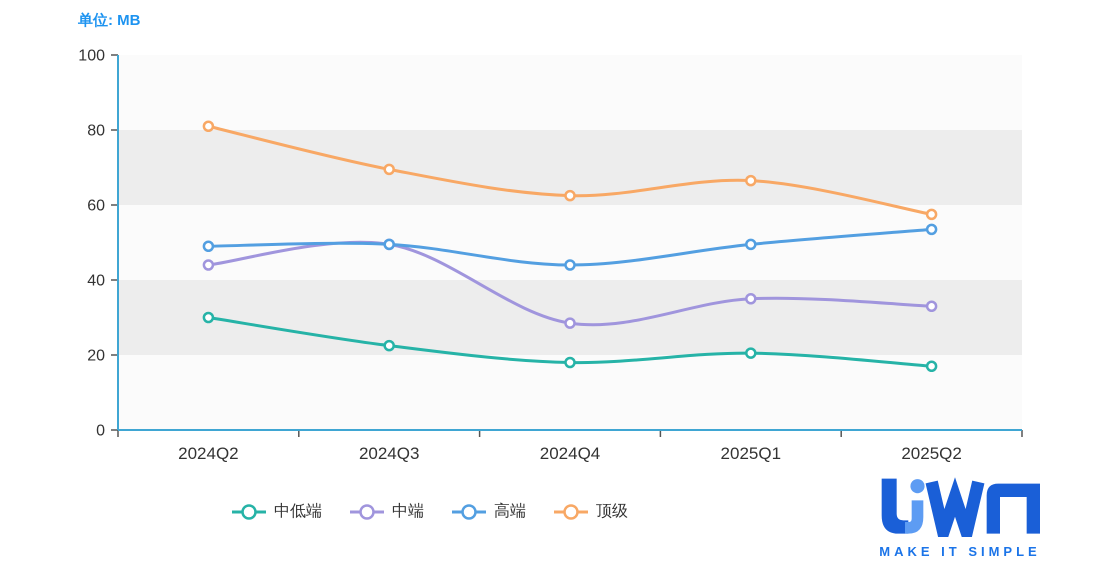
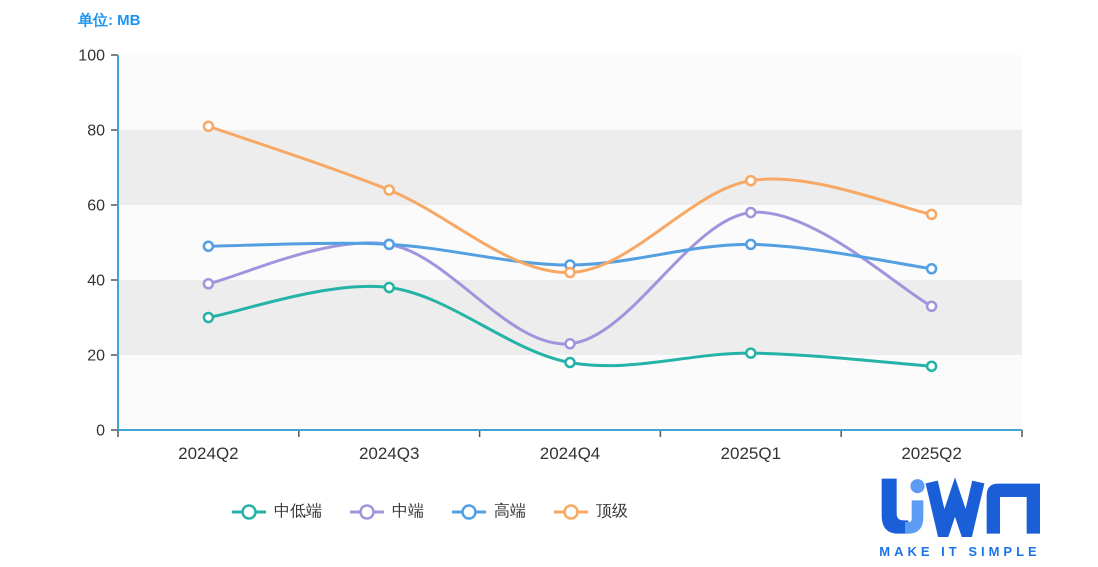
中端/2024Q2: 44 -> 39
中低端/2024Q3: 22 -> 38
顶级/2024Q3: 70 -> 64
中端/2024Q4: 28 -> 23
顶级/2024Q4: 62 -> 42
中端/2025Q1: 35 -> 58
高端/2025Q2: 54 -> 43
